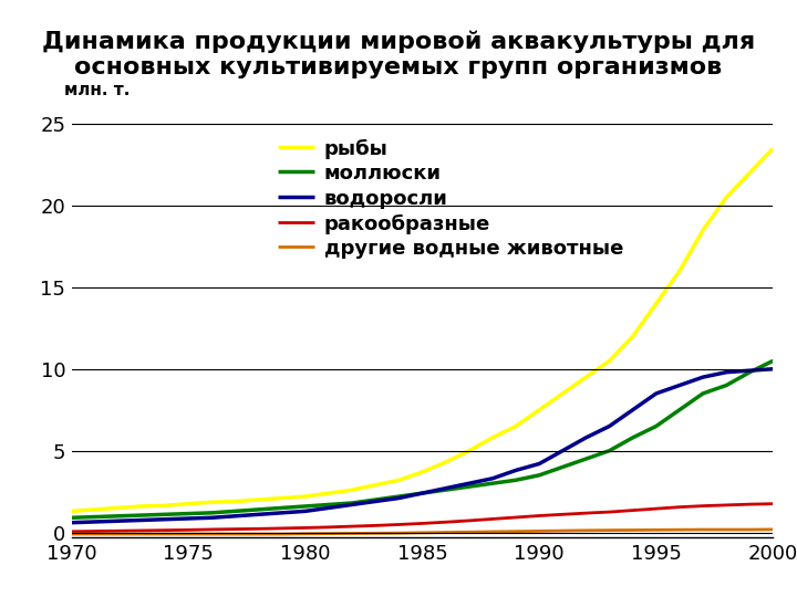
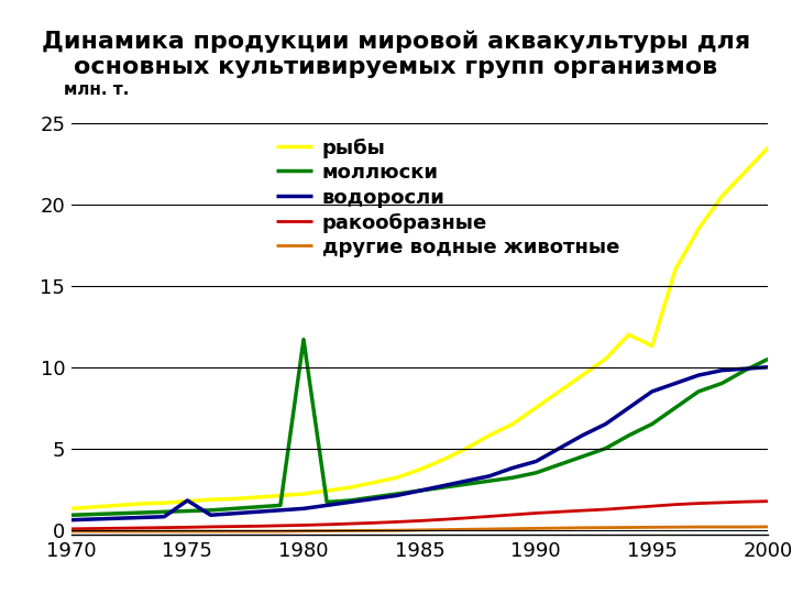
водоросли/1975: 0.8 -> 1.8
моллюски/1980: 1.6 -> 11.7
рыбы/1995: 14.0 -> 11.3
